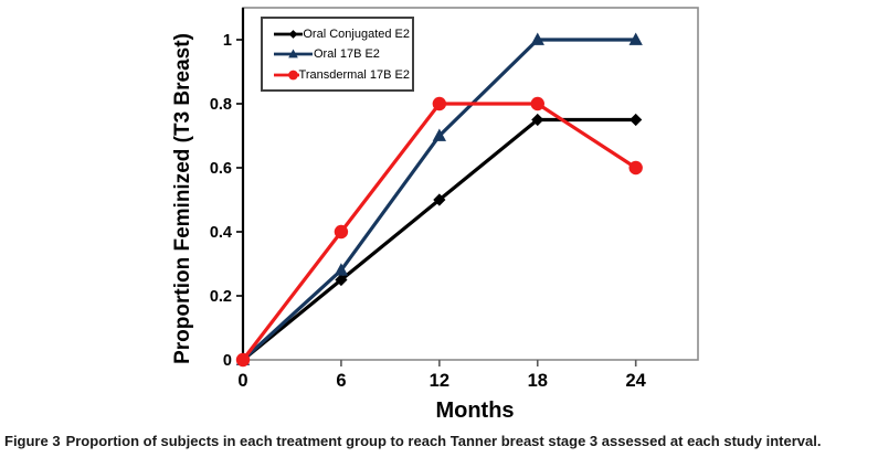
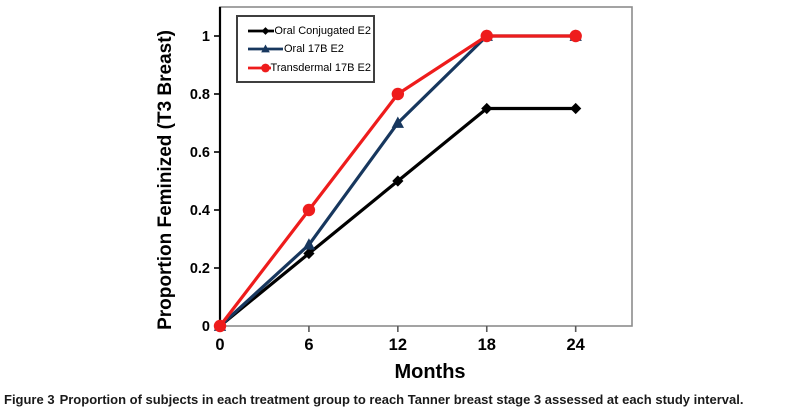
Transdermal 17B E2/18: 0.8 -> 1.0
Transdermal 17B E2/24: 0.6 -> 1.0
